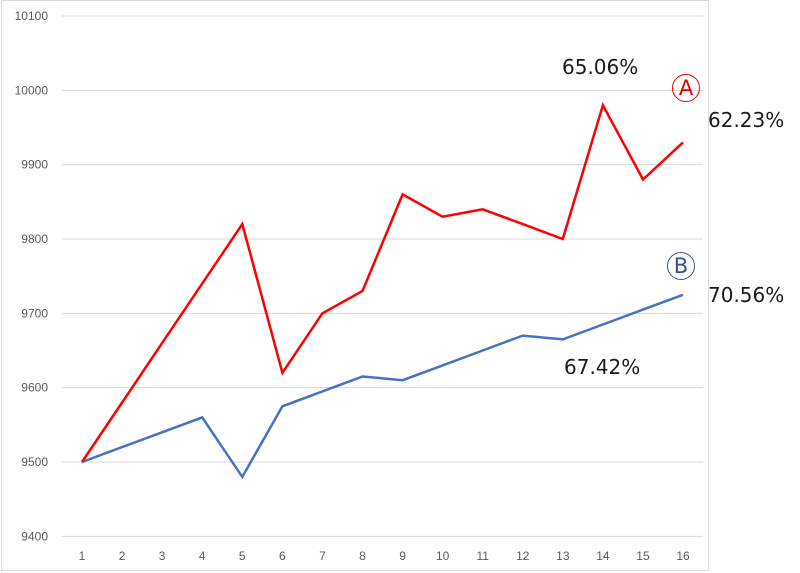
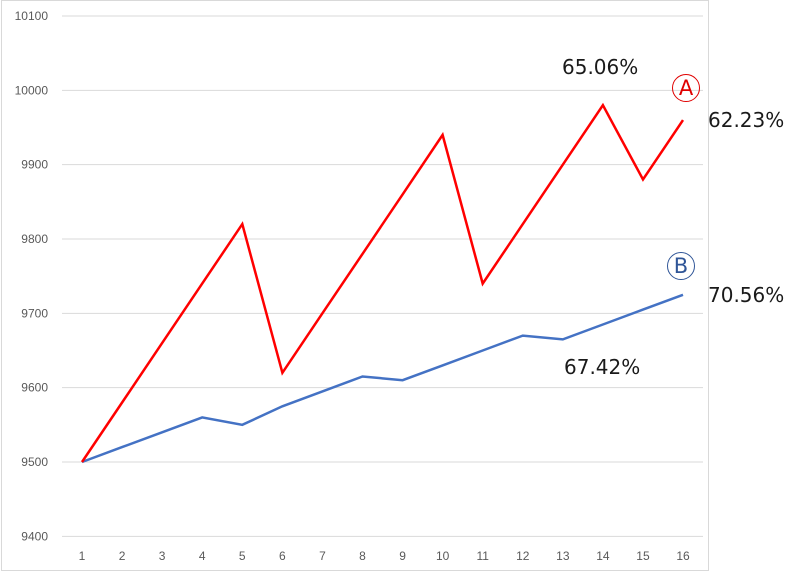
B/5: 9480 -> 9550
A/8: 9730 -> 9780
A/10: 9830 -> 9940
A/11: 9840 -> 9740
A/13: 9800 -> 9900
A/16: 9930 -> 9960
